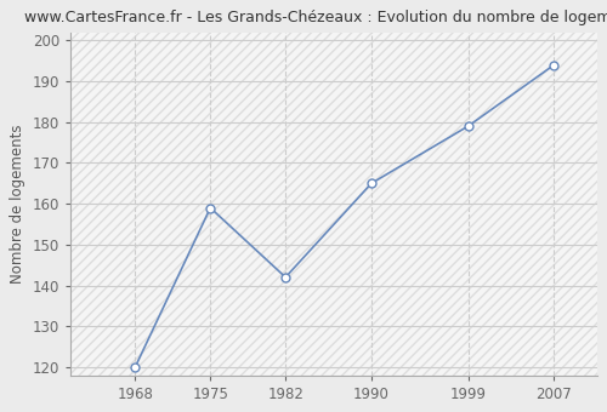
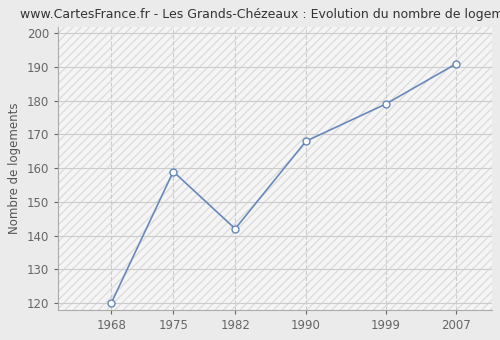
1990: 165 -> 168
2007: 194 -> 191
